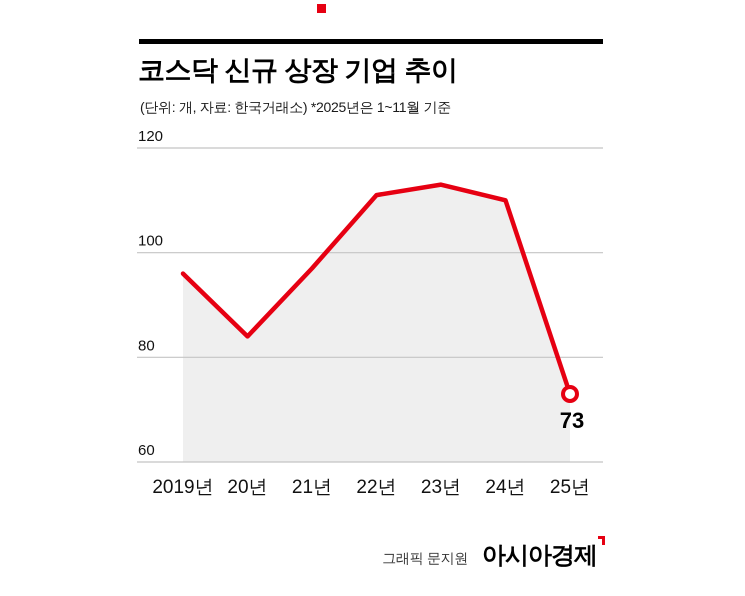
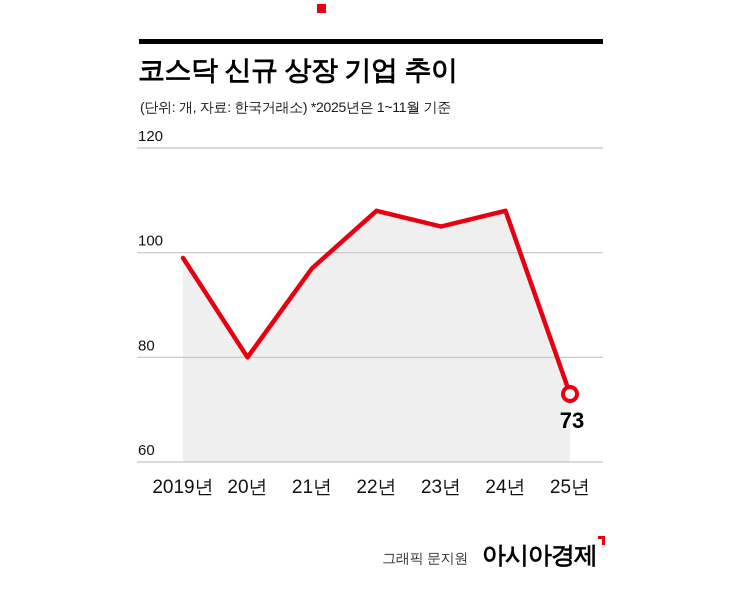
2019년: 96 -> 99
20년: 84 -> 80
22년: 111 -> 108
23년: 113 -> 105
24년: 110 -> 108
